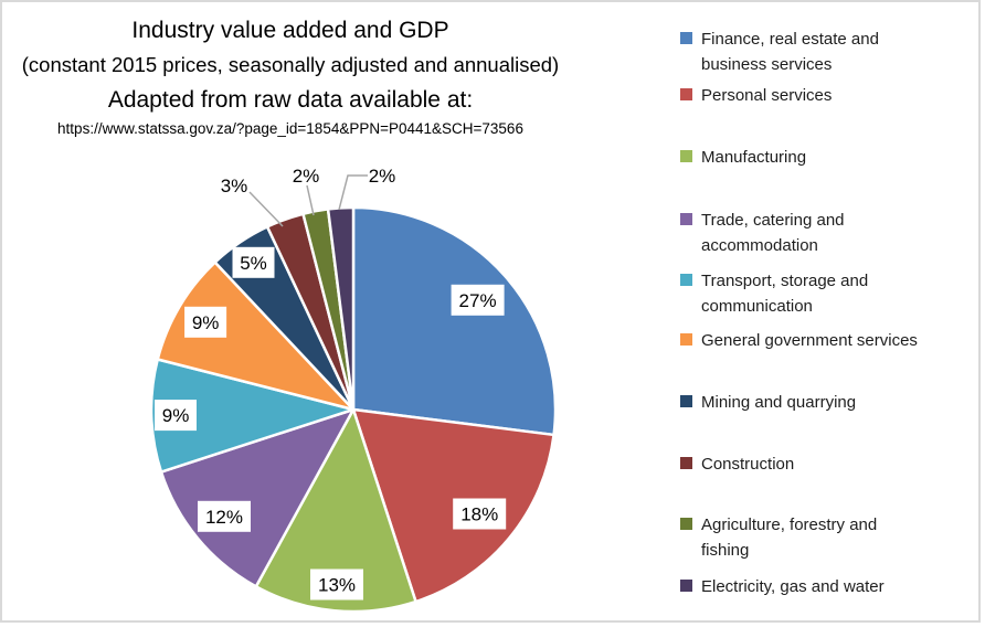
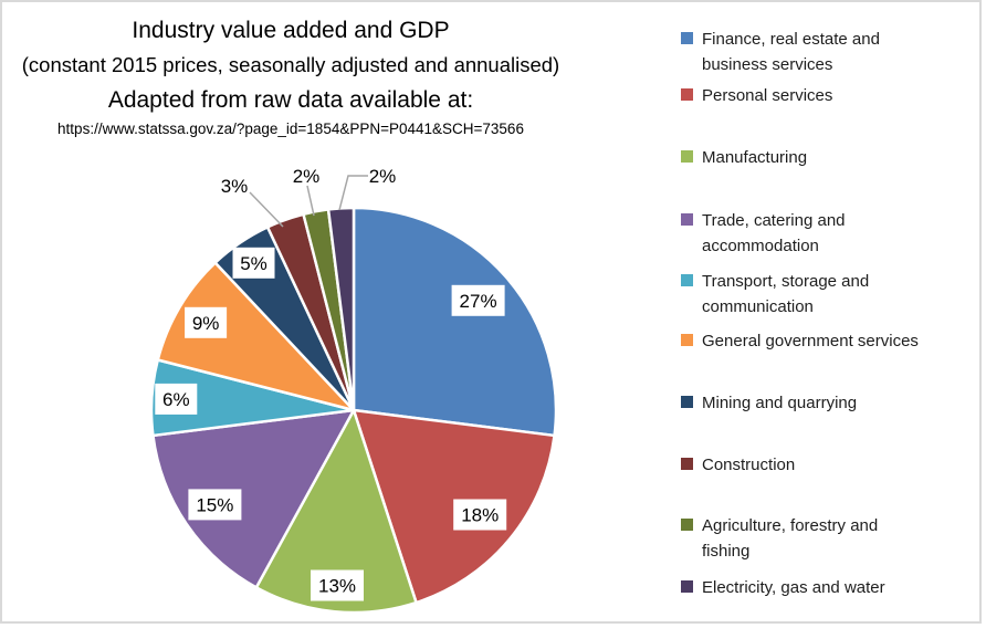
Trade, catering and accommodation: 12% -> 15%
Transport, storage and communication: 9% -> 6%
